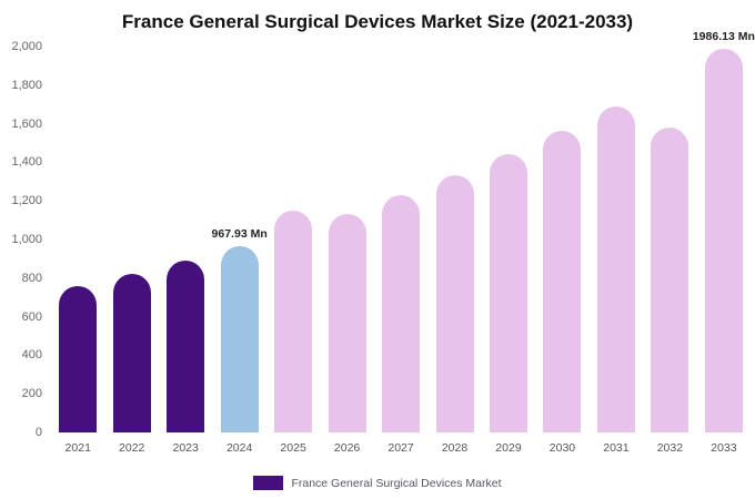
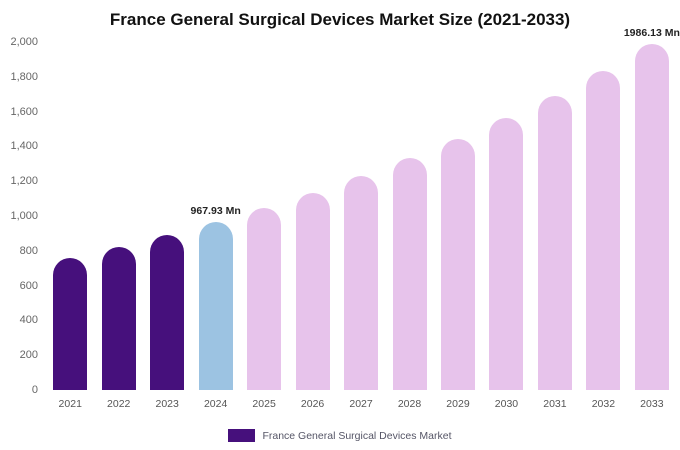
2025: 1150 -> 1050
2032: 1580 -> 1830
